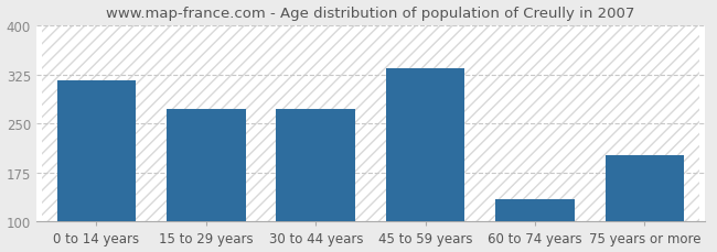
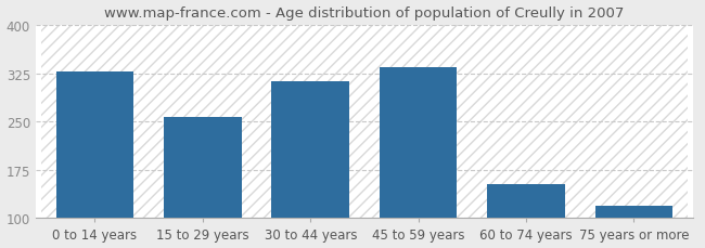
0 to 14 years: 316 -> 327
15 to 29 years: 272 -> 257
30 to 44 years: 272 -> 312
60 to 74 years: 134 -> 152
75 years or more: 202 -> 120
